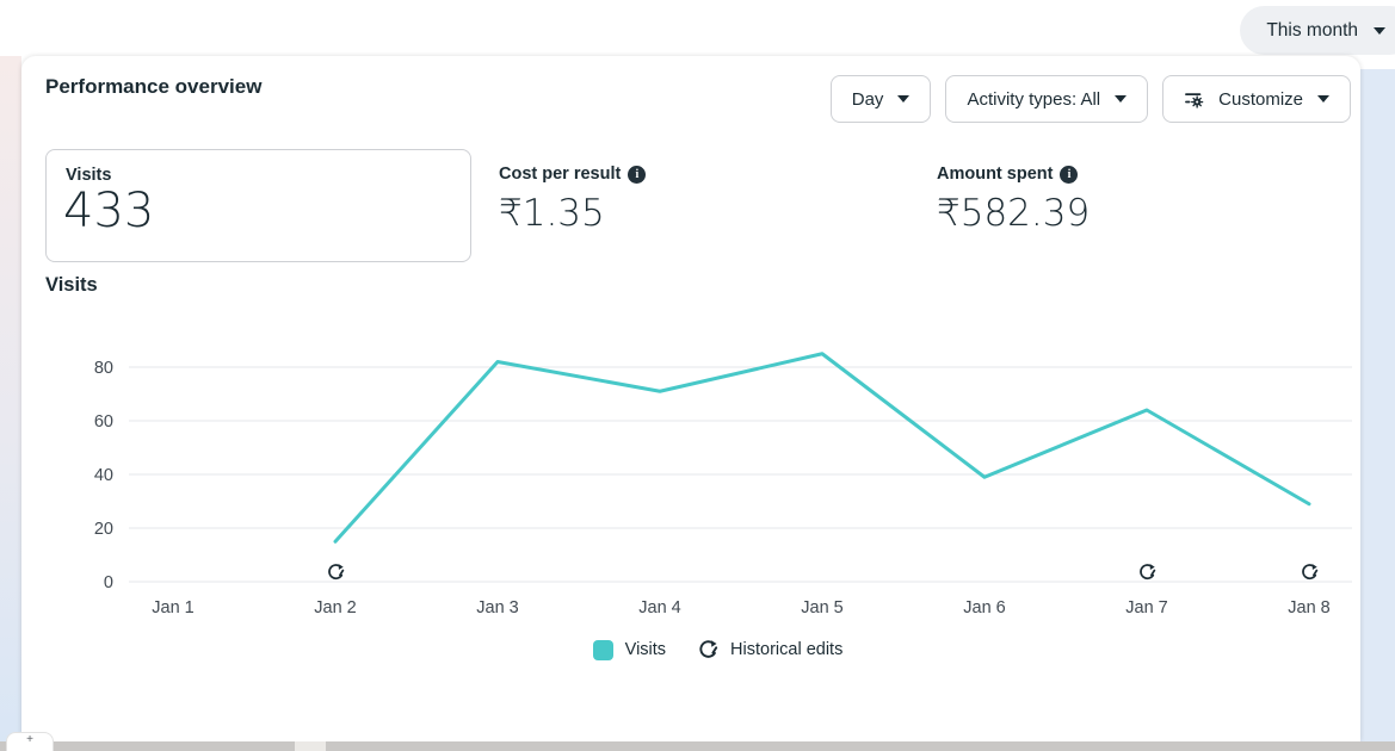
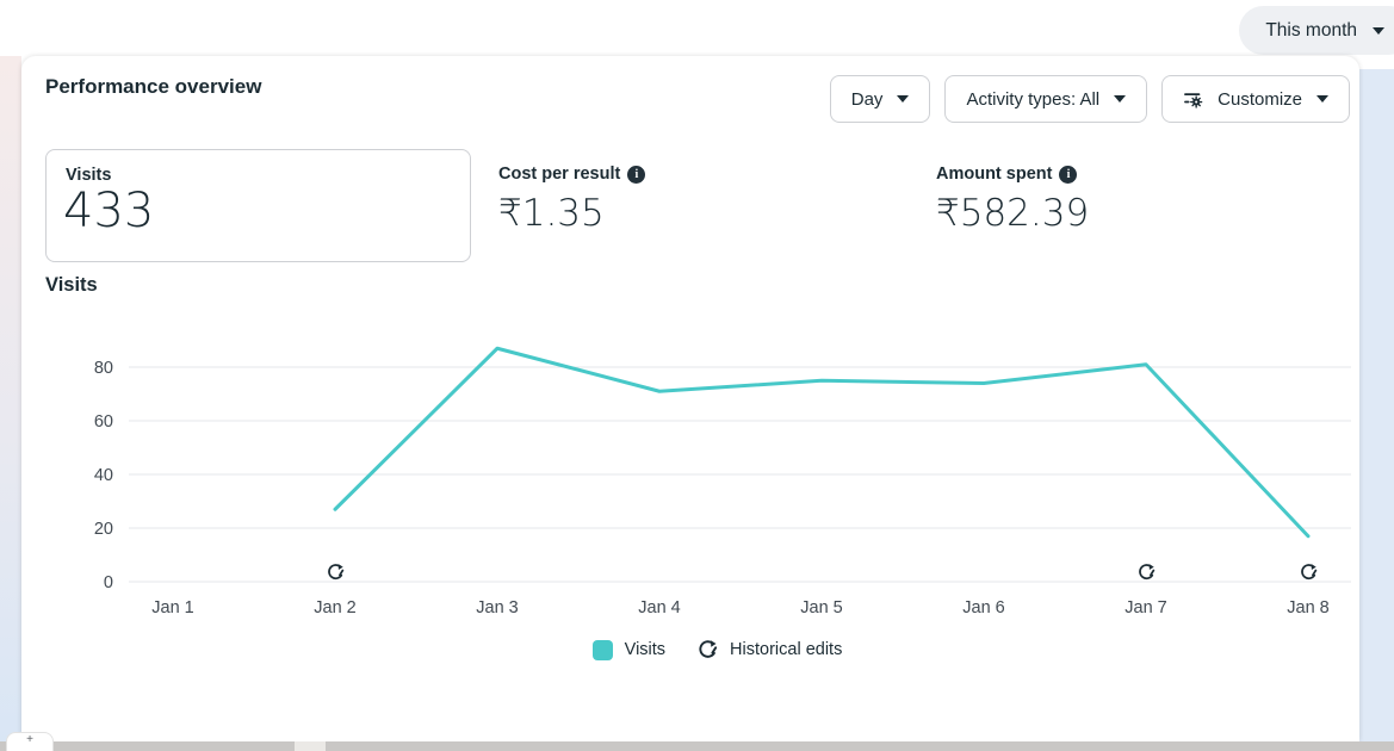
Jan 2: 15 -> 27
Jan 3: 82 -> 87
Jan 5: 85 -> 75
Jan 6: 39 -> 74
Jan 7: 64 -> 81
Jan 8: 29 -> 17
